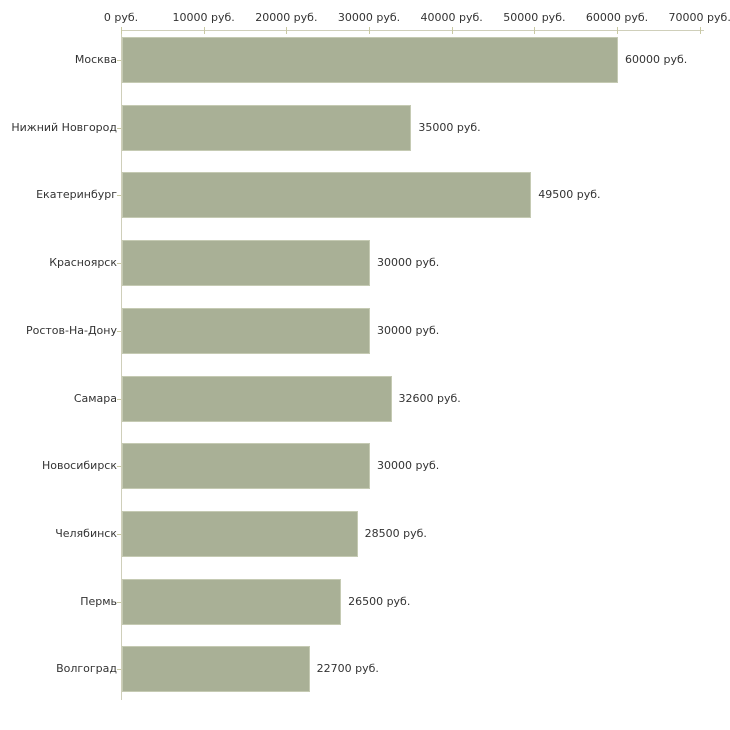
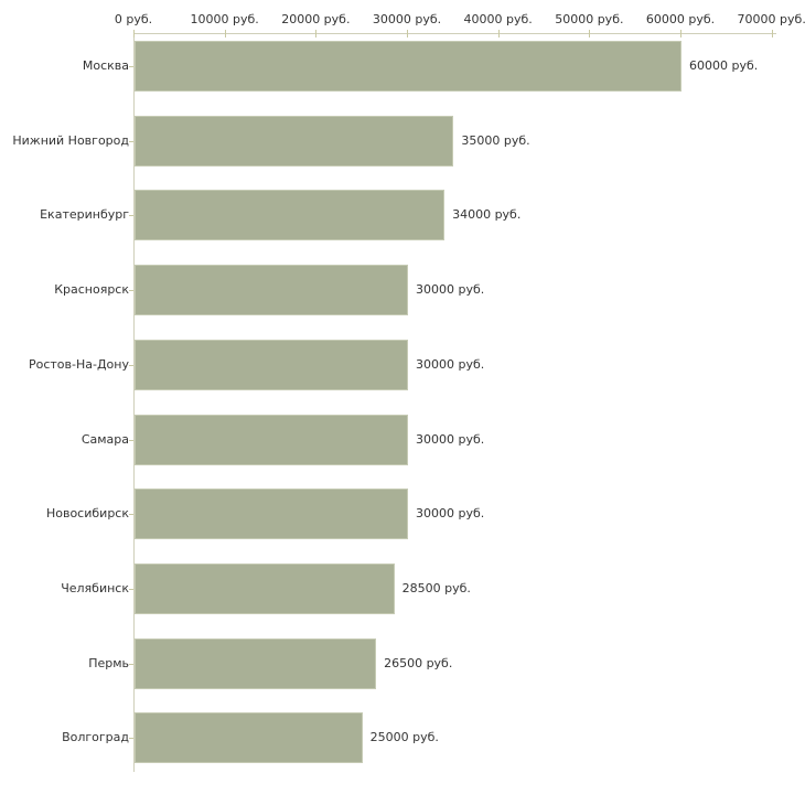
Екатеринбург: 49500 -> 34000
Самара: 32600 -> 30000
Волгоград: 22700 -> 25000
